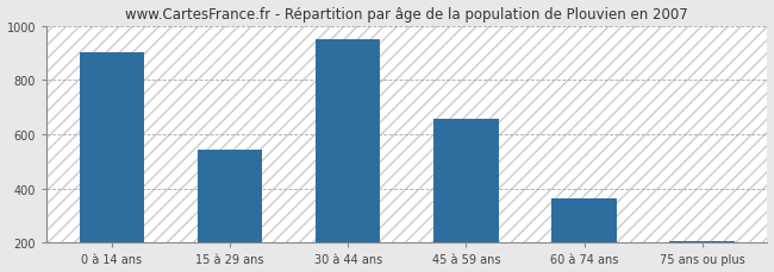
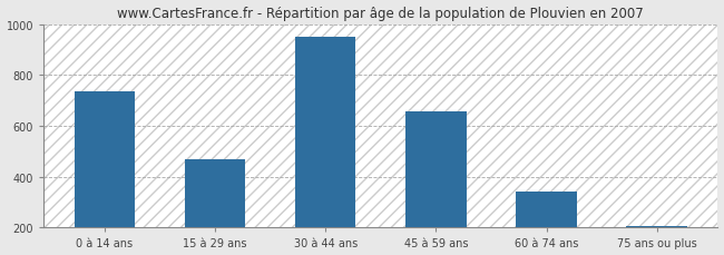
0 à 14 ans: 900 -> 735
15 à 29 ans: 545 -> 470
60 à 74 ans: 365 -> 340
